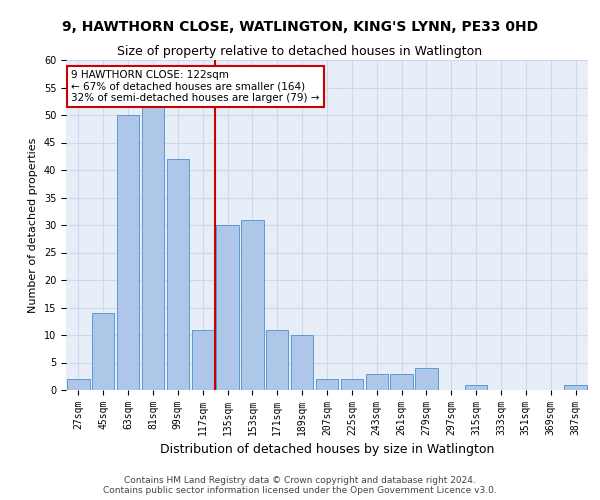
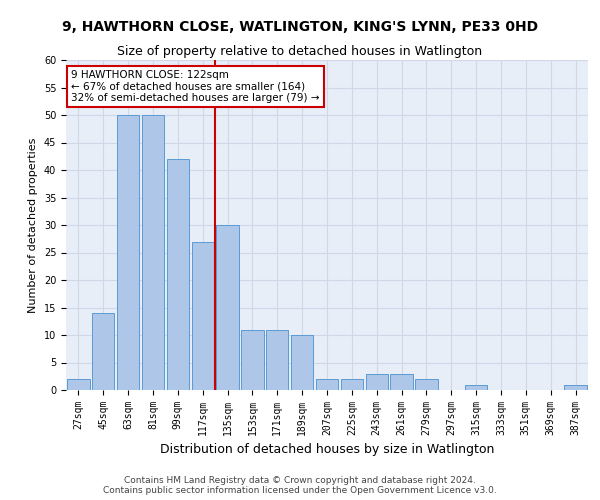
81sqm: 52 -> 50
117sqm: 11 -> 27
153sqm: 31 -> 11
279sqm: 4 -> 2
